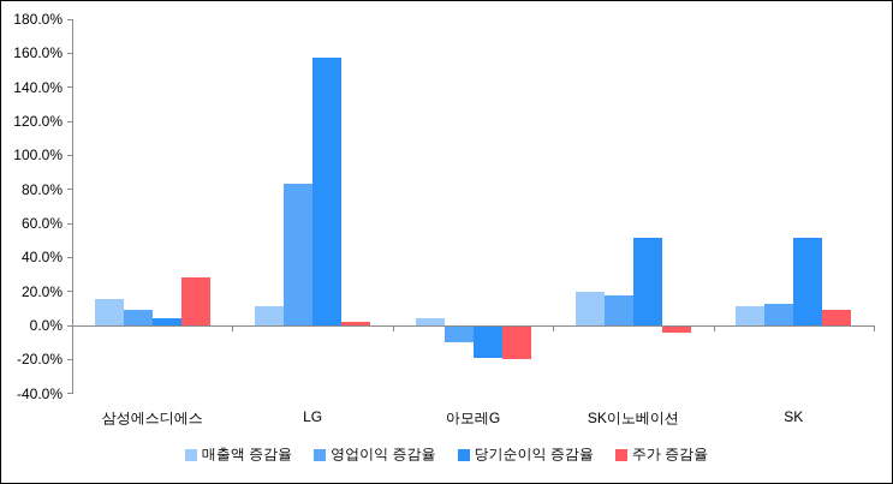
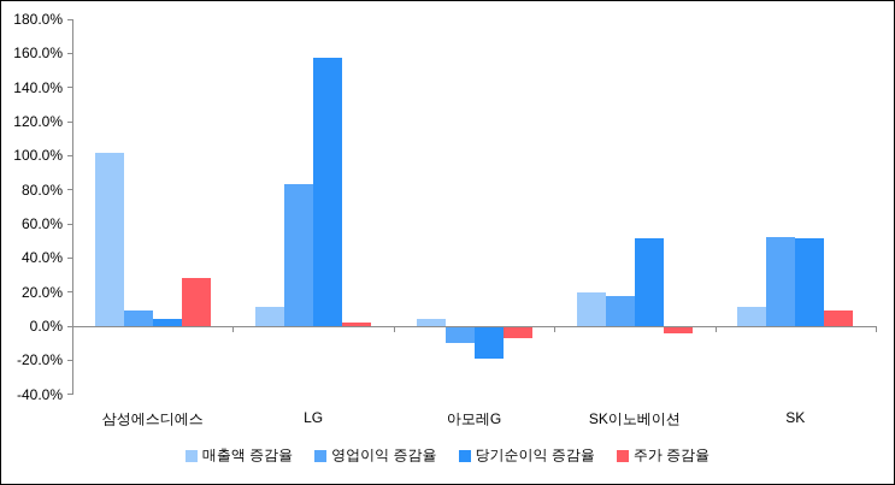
매출액 증감율/삼성에스디에스: 16% -> 102%
주가 증감율/아모레G: -20% -> -7%
영업이익 증감율/SK: 12% -> 52%
